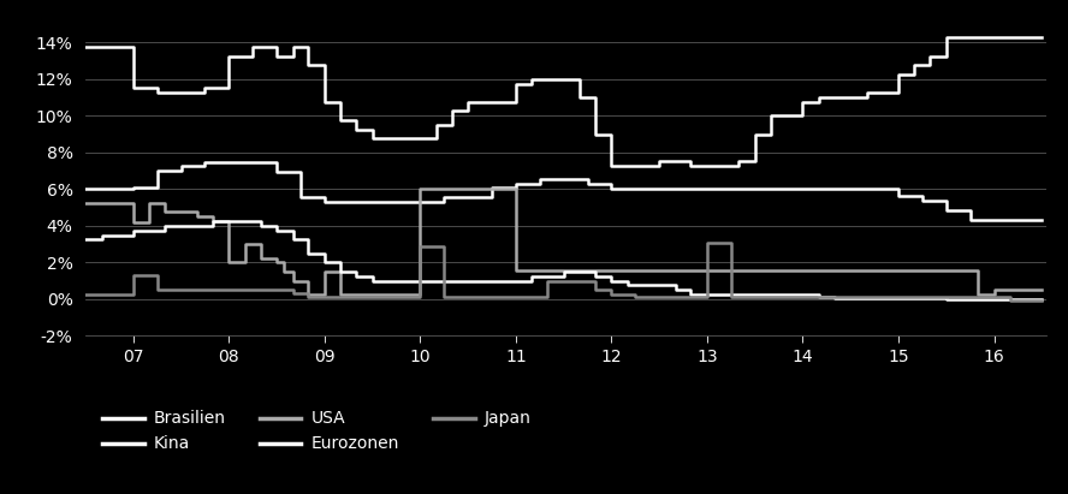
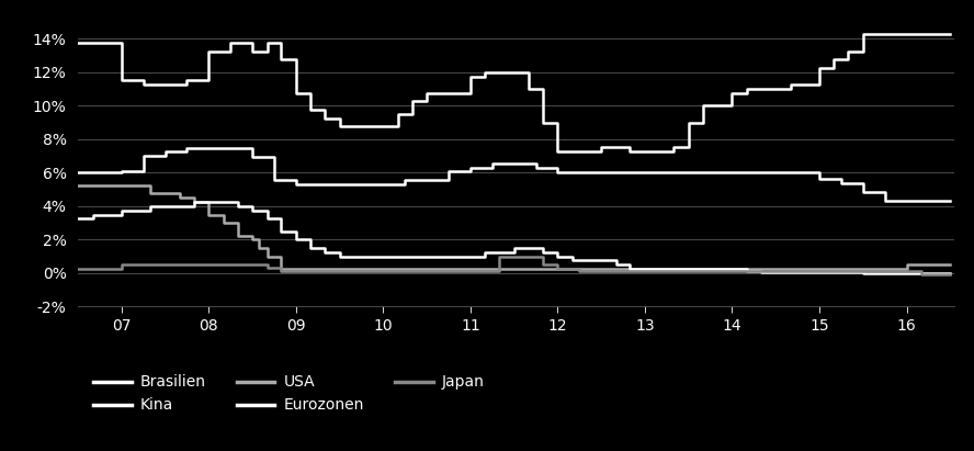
USA/07: 4.2% -> 5.2%
Japan/07: 1.3% -> 0.5%
USA/08: 2.0% -> 3.5%
USA/09: 1.5% -> 0.2%
USA/10: 6.0% -> 0.2%
Japan/10: 2.9% -> 0.1%
USA/11: 1.6% -> 0.2%
Japan/13: 3.1% -> 0.1%
